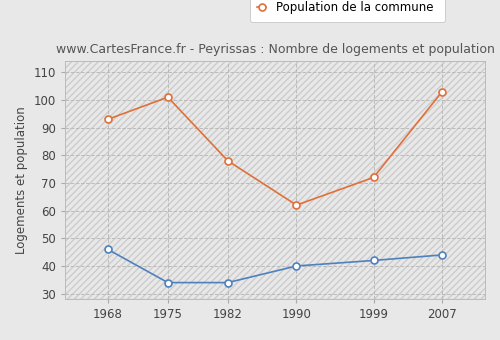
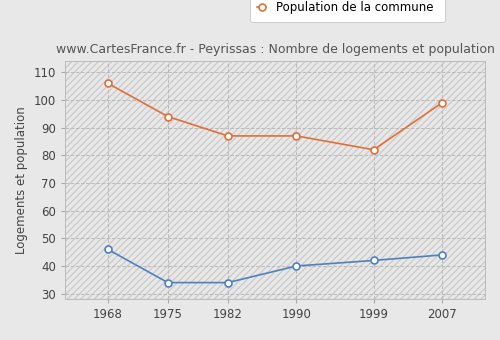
Population de la commune/1968: 93 -> 106
Population de la commune/1975: 101 -> 94
Population de la commune/1982: 78 -> 87
Population de la commune/1990: 62 -> 87
Population de la commune/1999: 72 -> 82
Population de la commune/2007: 103 -> 99
